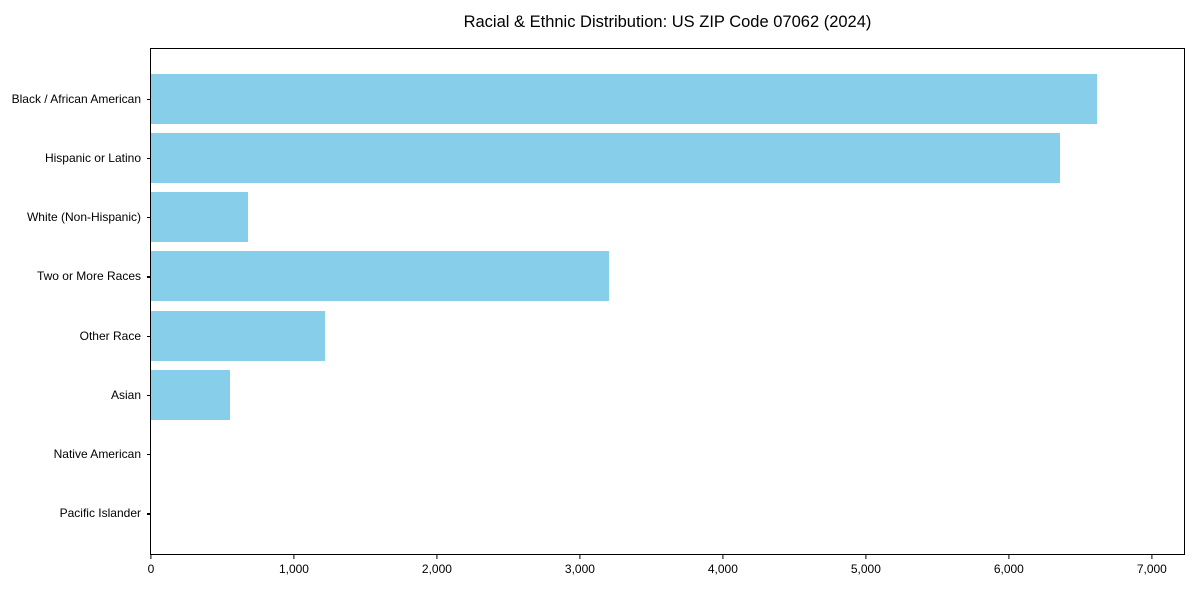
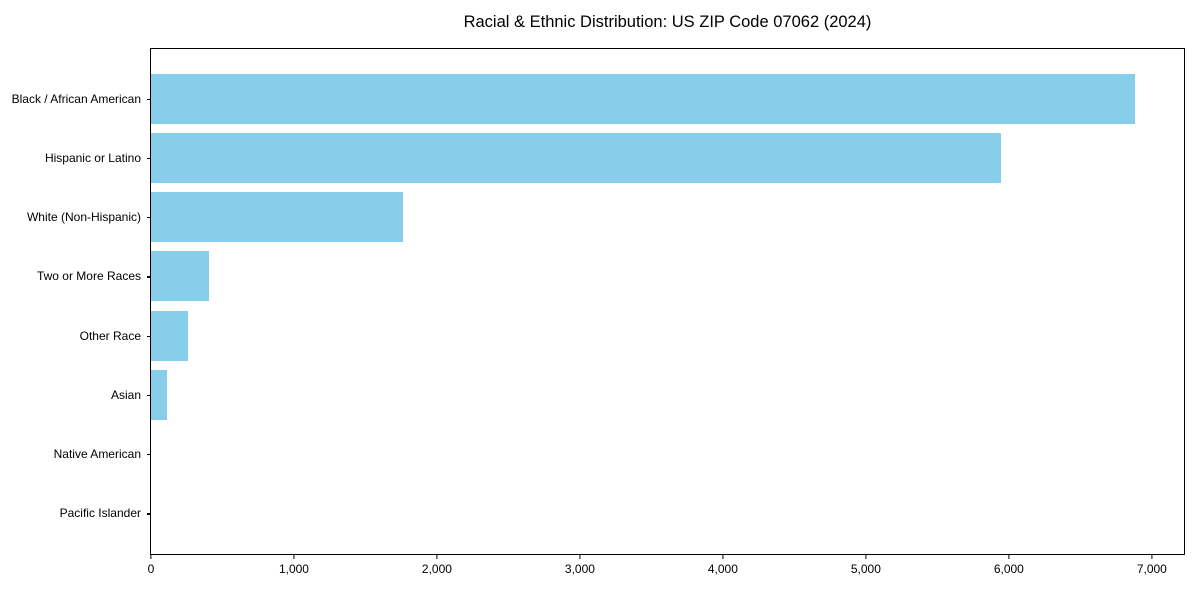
Black / African American: 6620 -> 6880
Hispanic or Latino: 6360 -> 5940
White (Non-Hispanic): 680 -> 1760
Two or More Races: 3200 -> 400
Other Race: 1220 -> 260
Asian: 550 -> 110
